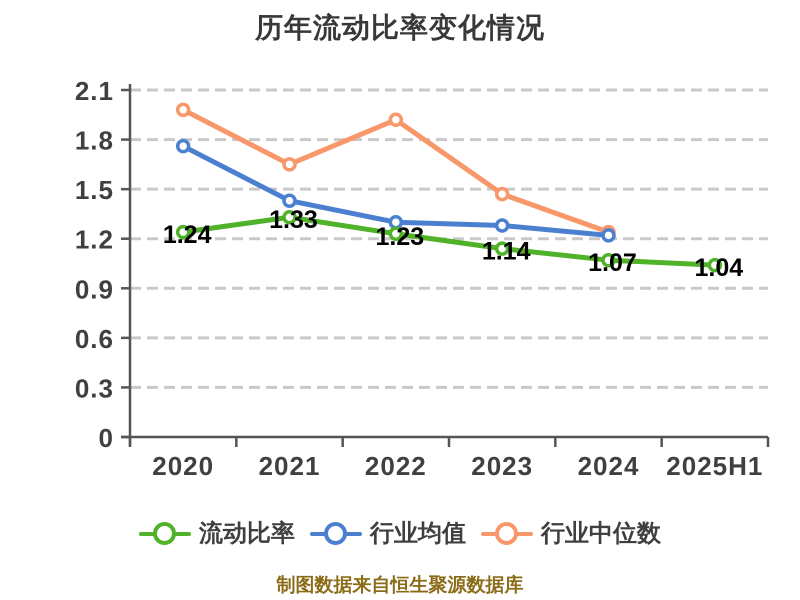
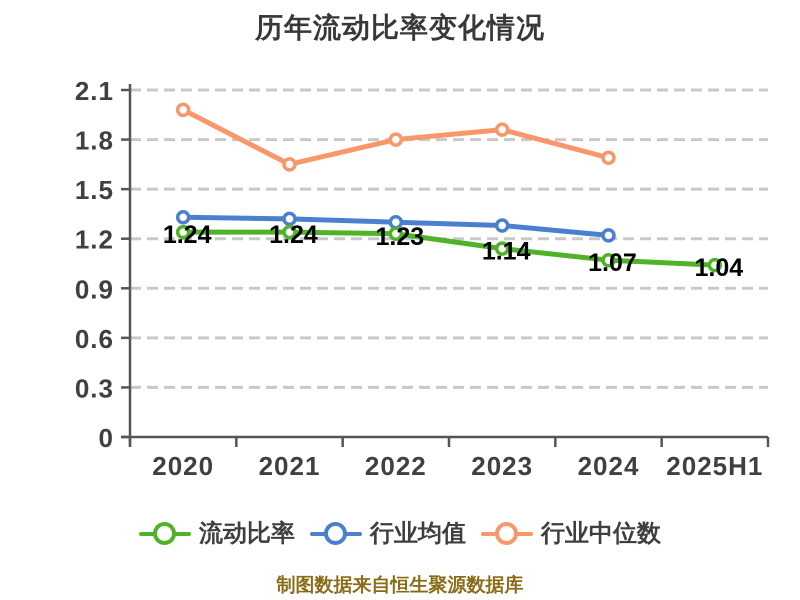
行业均值/2020: 1.76 -> 1.33
流动比率/2021: 1.33 -> 1.24
行业均值/2021: 1.43 -> 1.32
行业中位数/2022: 1.92 -> 1.80
行业中位数/2023: 1.47 -> 1.86
行业中位数/2024: 1.24 -> 1.69
